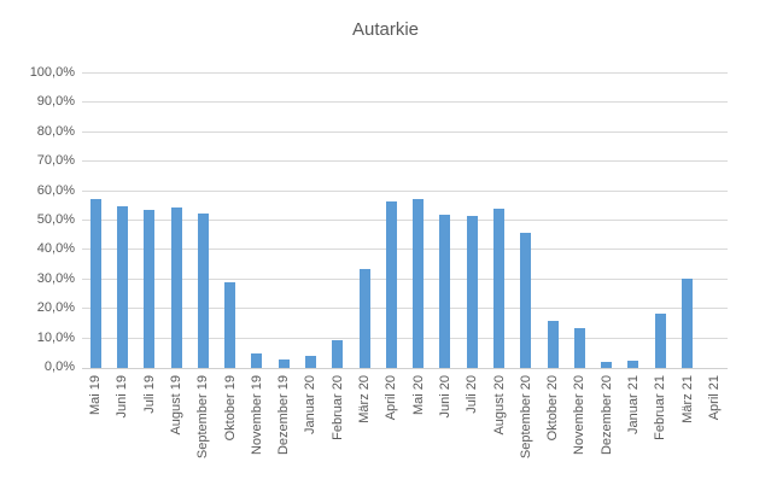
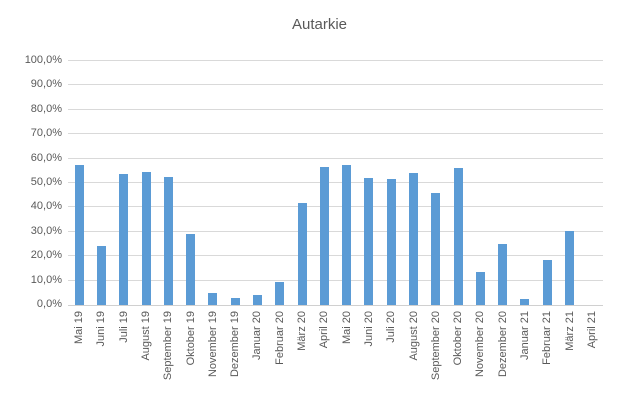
Juni 19: 55% -> 24%
März 20: 34% -> 42%
Oktober 20: 16% -> 56%
Dezember 20: 2% -> 25%
